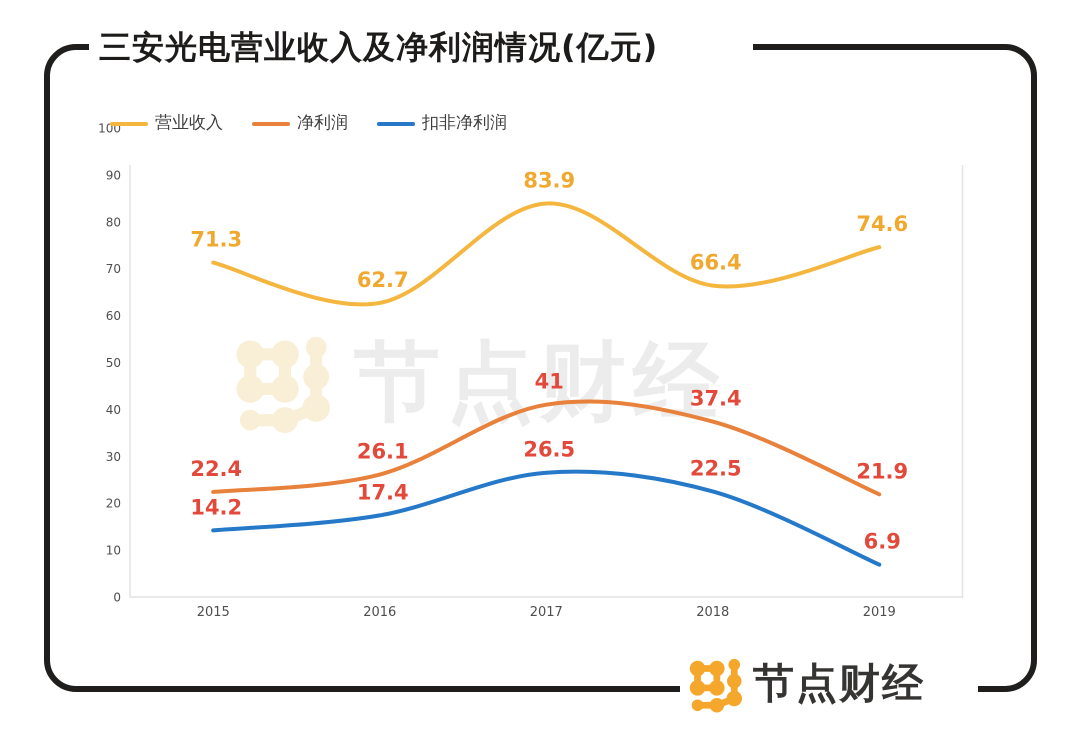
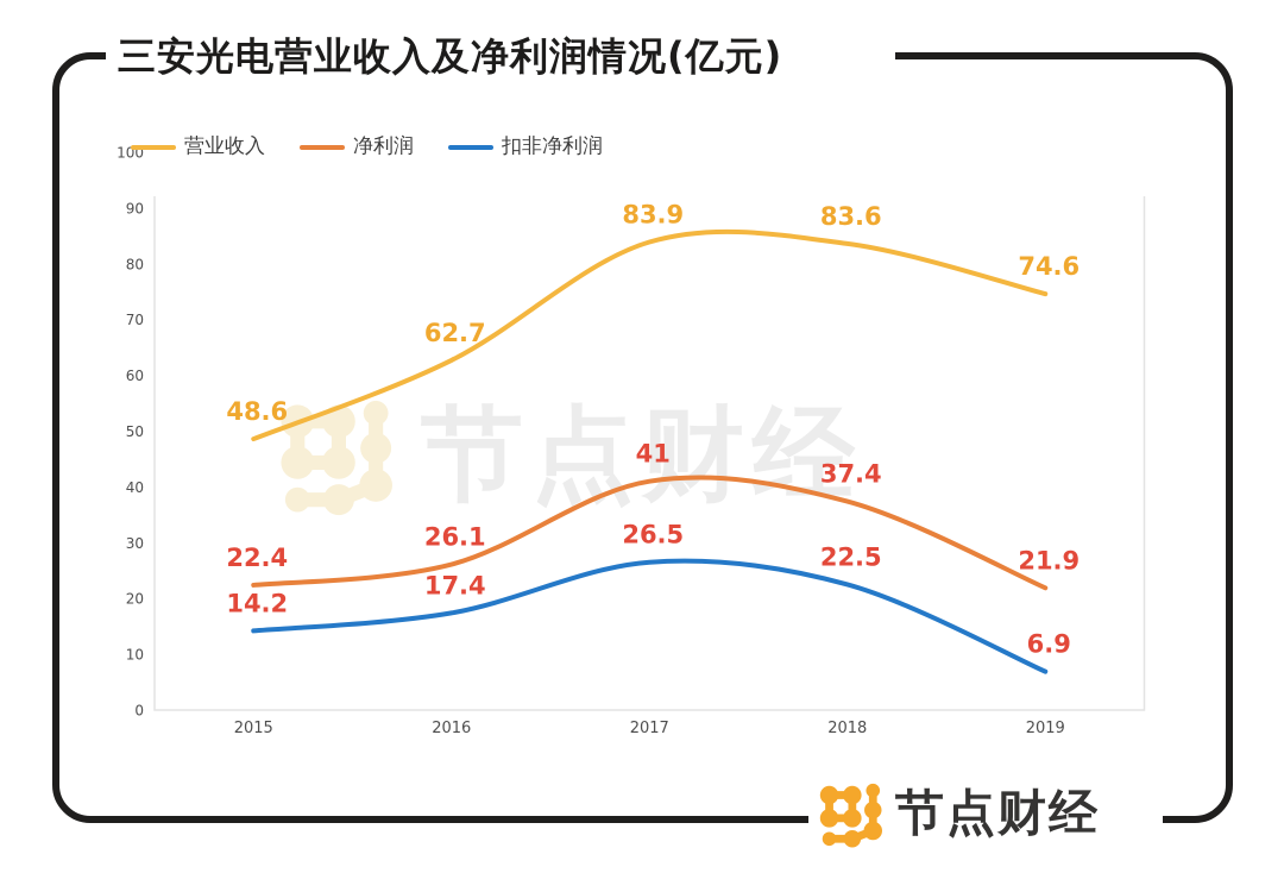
营业收入/2015: 71.3 -> 48.6
营业收入/2018: 66.4 -> 83.6
